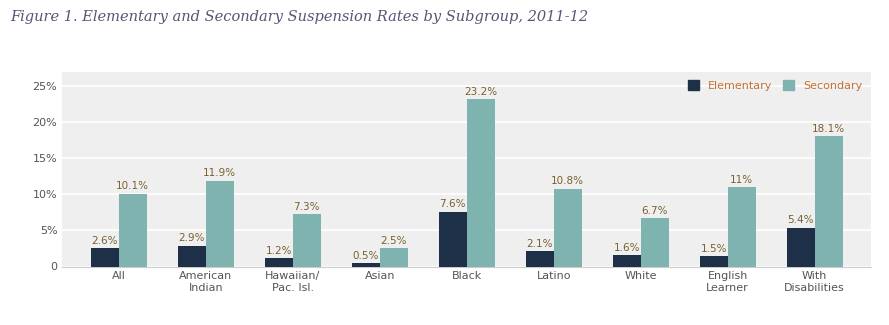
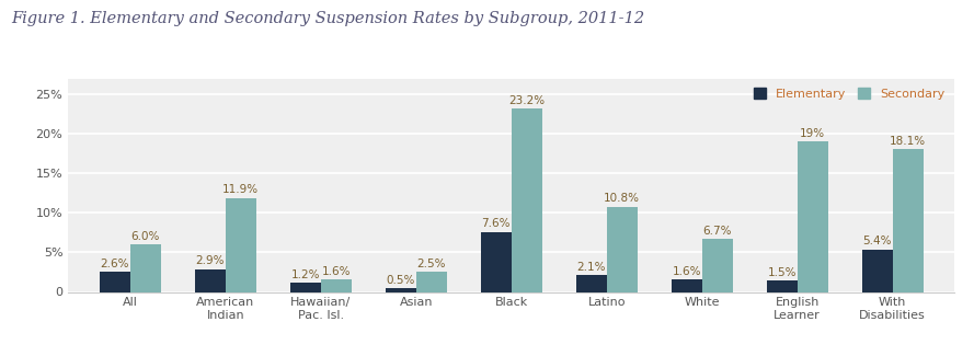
Secondary/All: 10.1% -> 6.0%
Secondary/Hawaiian/ Pac. Isl.: 7.3% -> 1.6%
Secondary/English Learner: 11% -> 19%
